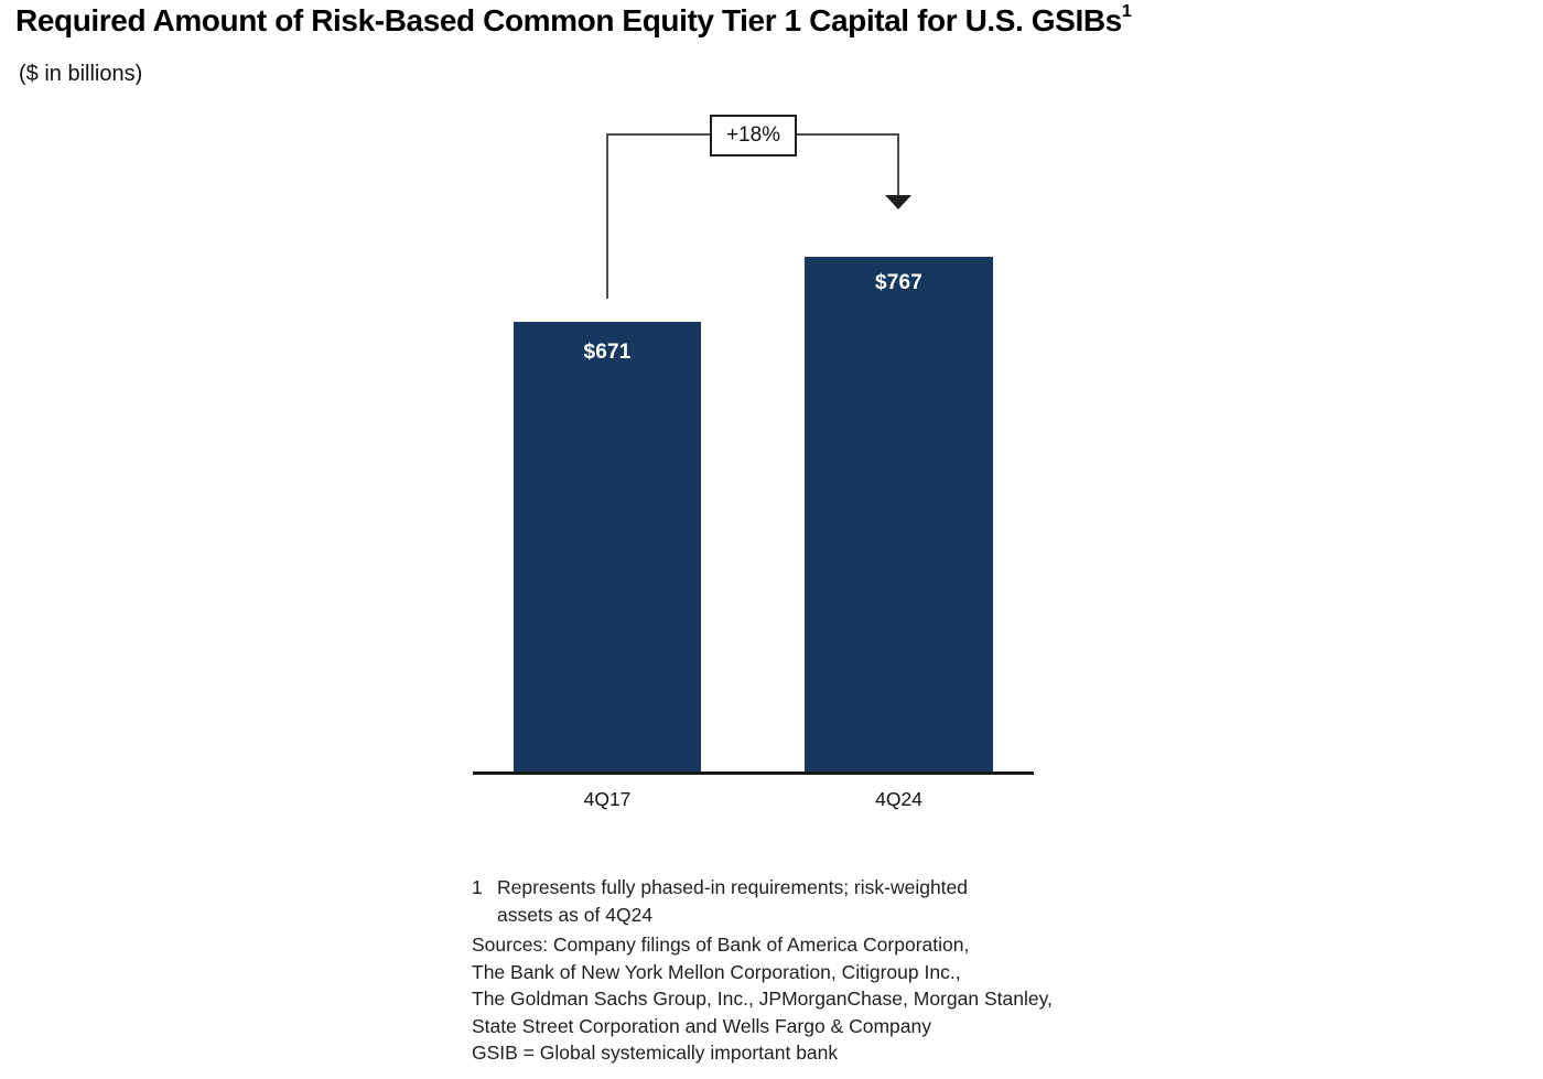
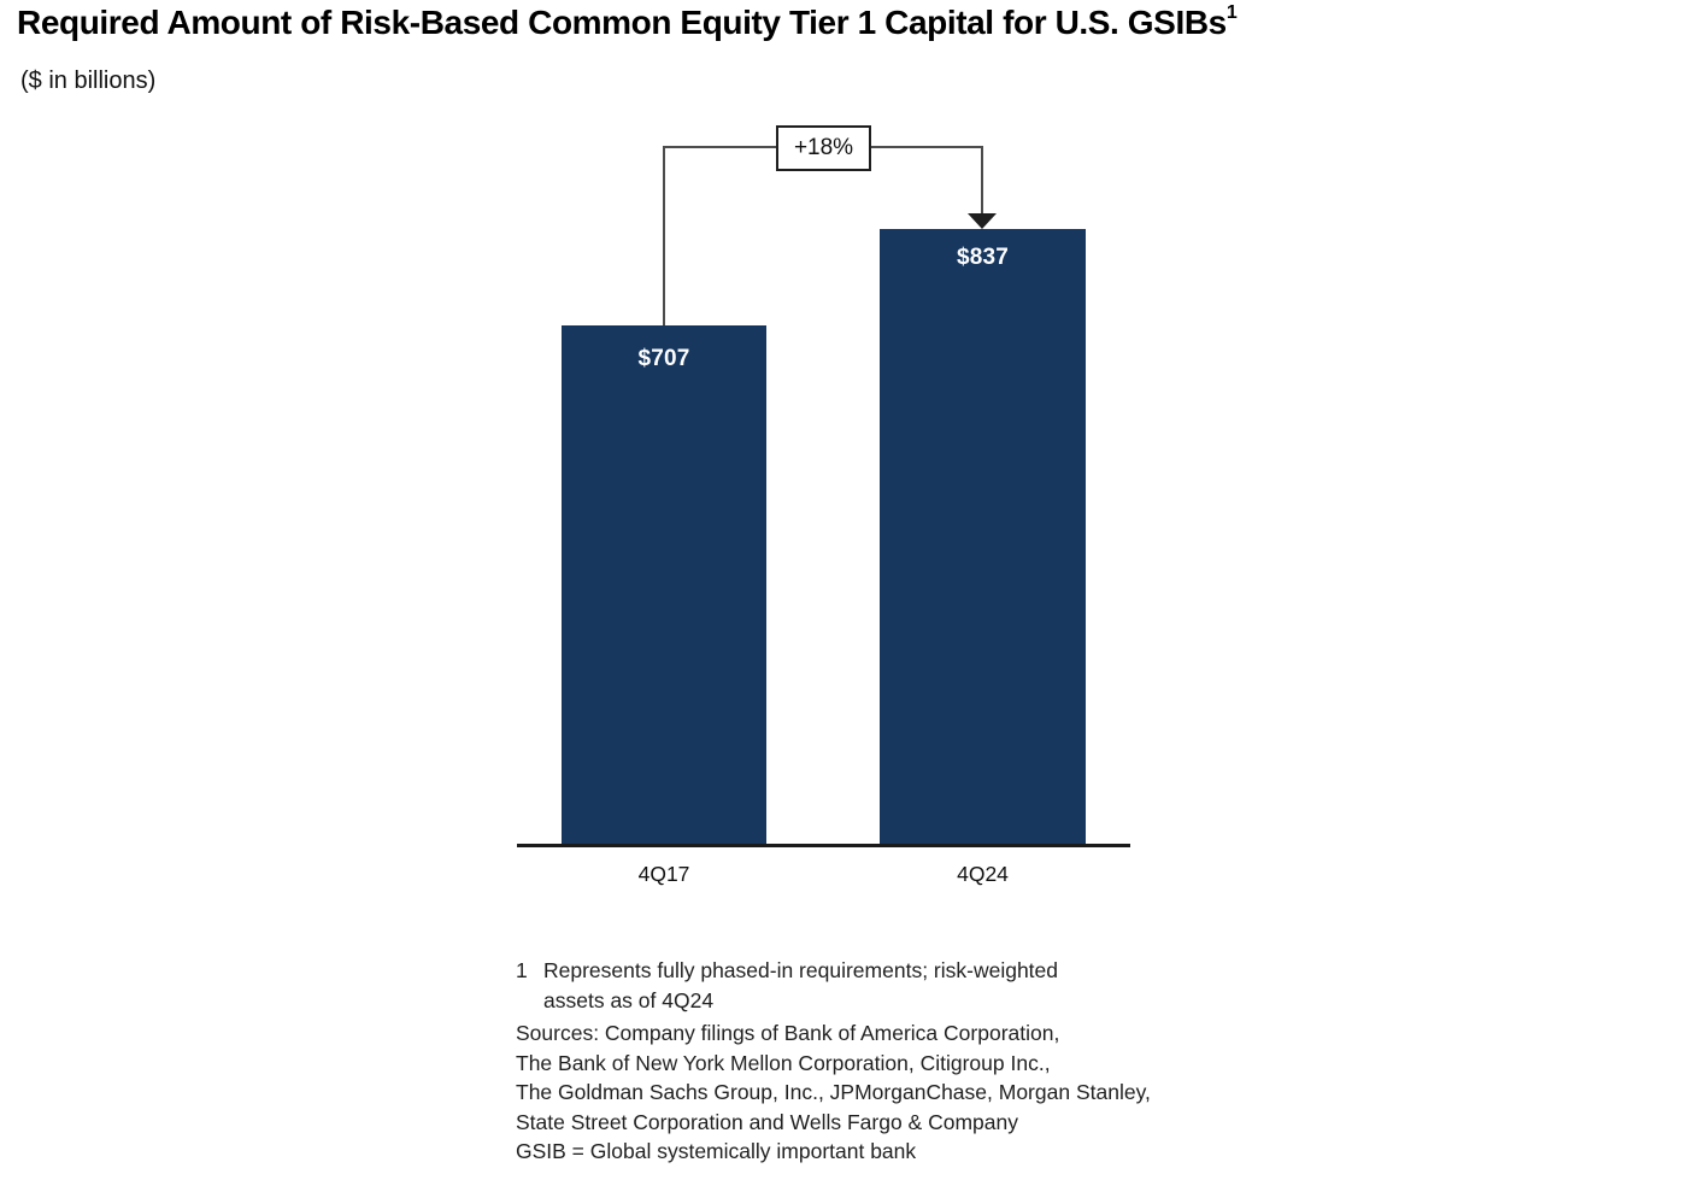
4Q17: $671 -> $707
4Q24: $767 -> $837
